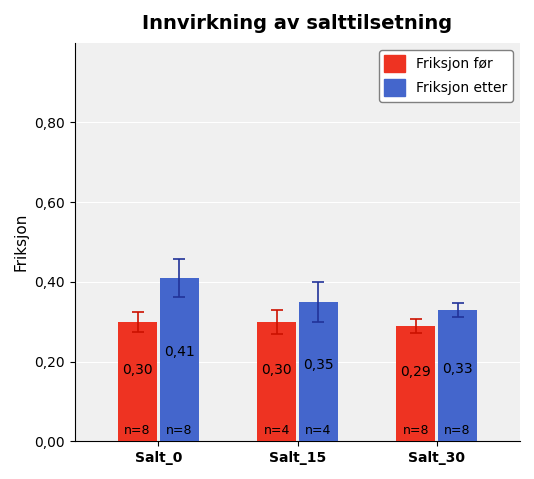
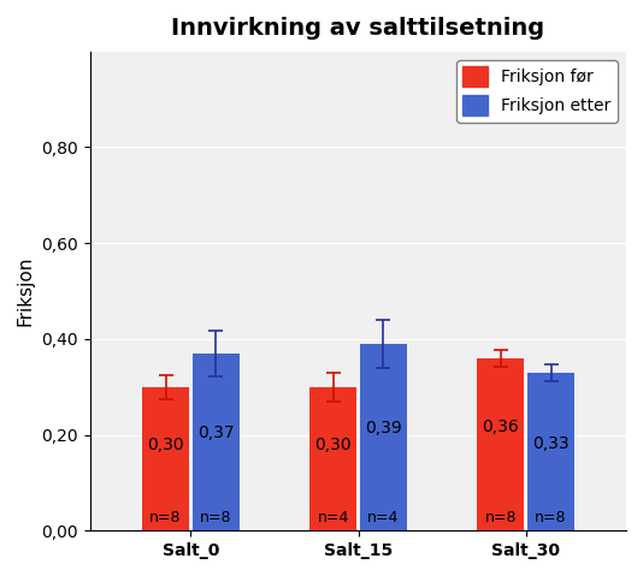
Friksjon etter/Salt_0: 0,41 -> 0,37
Friksjon etter/Salt_15: 0,35 -> 0,39
Friksjon før/Salt_30: 0,29 -> 0,36
